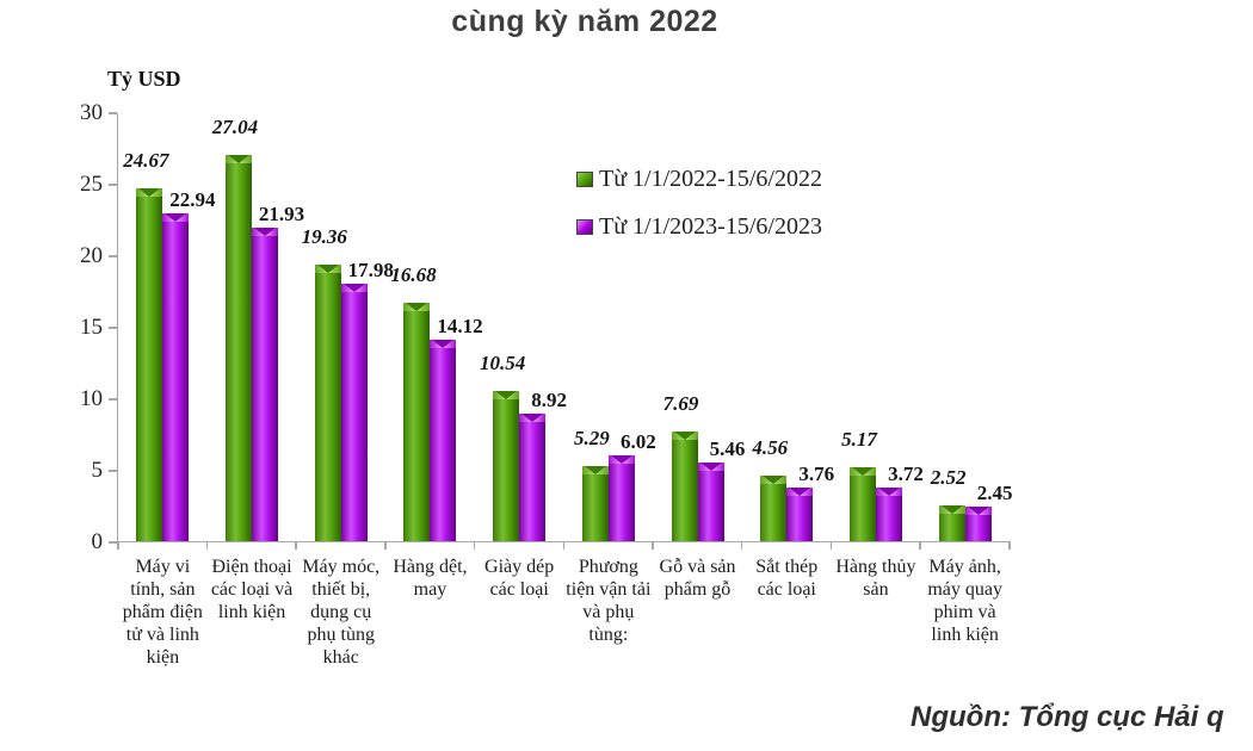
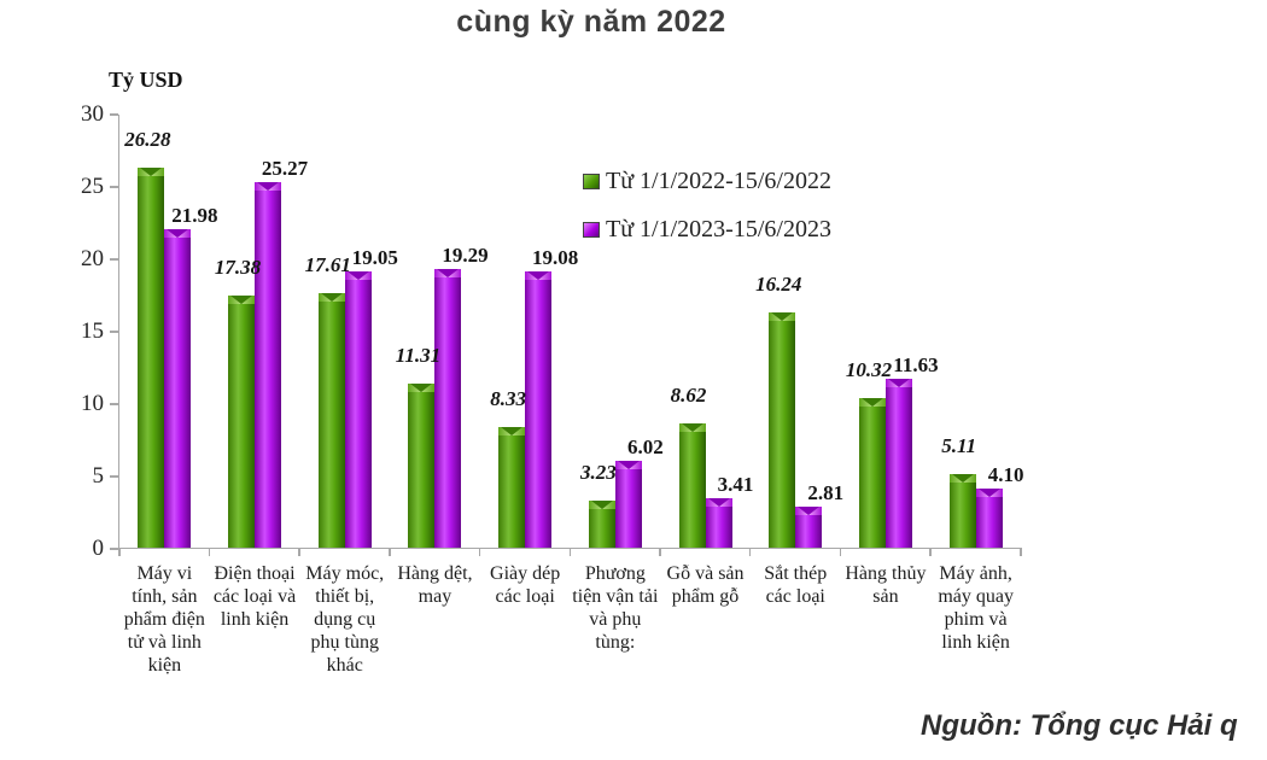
Từ 1/1/2022-15/6/2022/Máy vi tính, sản phẩm điện tử và linh kiện: 24.67 -> 26.28
Từ 1/1/2023-15/6/2023/Máy vi tính, sản phẩm điện tử và linh kiện: 22.94 -> 21.98
Từ 1/1/2022-15/6/2022/Điện thoại các loại và linh kiện: 27.04 -> 17.38
Từ 1/1/2023-15/6/2023/Điện thoại các loại và linh kiện: 21.93 -> 25.27
Từ 1/1/2022-15/6/2022/Máy móc, thiết bị, dụng cụ phụ tùng khác: 19.36 -> 17.61
Từ 1/1/2023-15/6/2023/Máy móc, thiết bị, dụng cụ phụ tùng khác: 17.98 -> 19.05
Từ 1/1/2022-15/6/2022/Hàng dệt, may: 16.68 -> 11.31
Từ 1/1/2023-15/6/2023/Hàng dệt, may: 14.12 -> 19.29
Từ 1/1/2022-15/6/2022/Giày dép các loại: 10.54 -> 8.33
Từ 1/1/2023-15/6/2023/Giày dép các loại: 8.92 -> 19.08
Từ 1/1/2022-15/6/2022/Phương tiện vận tải và phụ tùng:: 5.29 -> 3.23
Từ 1/1/2022-15/6/2022/Gỗ và sản phẩm gỗ: 7.69 -> 8.62
Từ 1/1/2023-15/6/2023/Gỗ và sản phẩm gỗ: 5.46 -> 3.41
Từ 1/1/2022-15/6/2022/Sắt thép các loại: 4.56 -> 16.24
Từ 1/1/2023-15/6/2023/Sắt thép các loại: 3.76 -> 2.81
Từ 1/1/2022-15/6/2022/Hàng thủy sản: 5.17 -> 10.32
Từ 1/1/2023-15/6/2023/Hàng thủy sản: 3.72 -> 11.63
Từ 1/1/2022-15/6/2022/Máy ảnh, máy quay phim và linh kiện: 2.52 -> 5.11
Từ 1/1/2023-15/6/2023/Máy ảnh, máy quay phim và linh kiện: 2.45 -> 4.10
